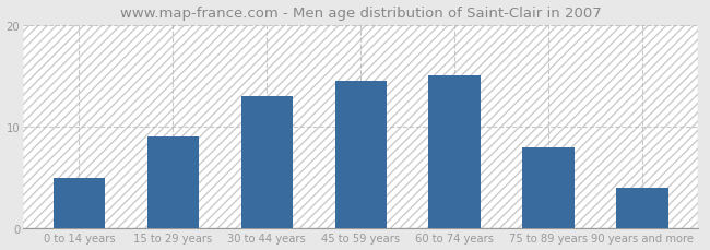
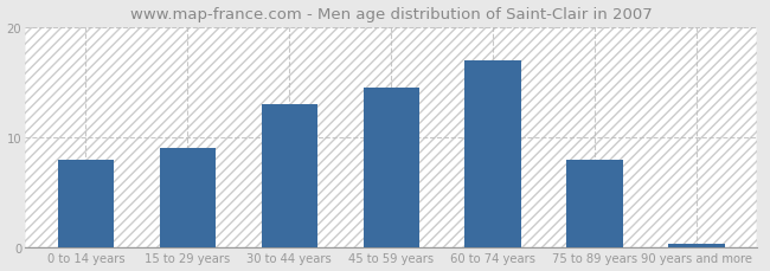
0 to 14 years: 5.0 -> 8.0
60 to 74 years: 15.0 -> 17.0
90 years and more: 4.0 -> 0.3
